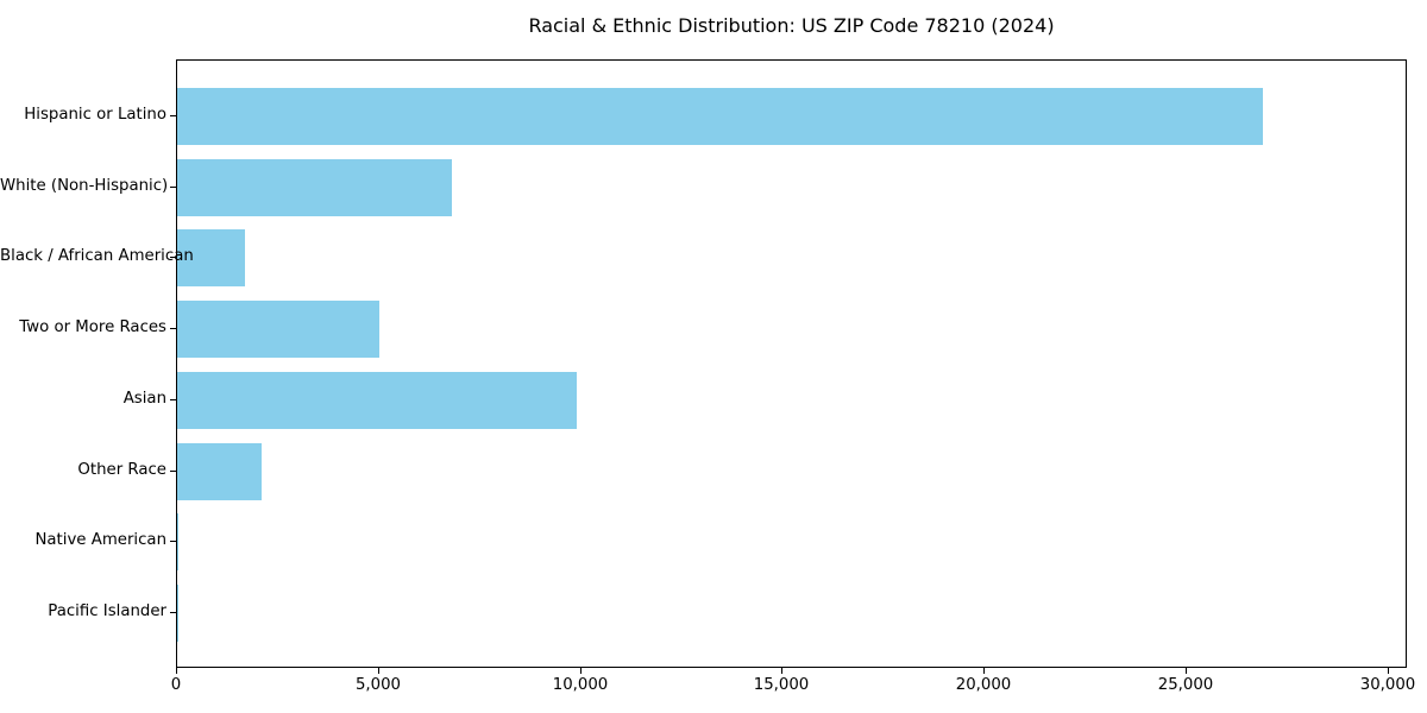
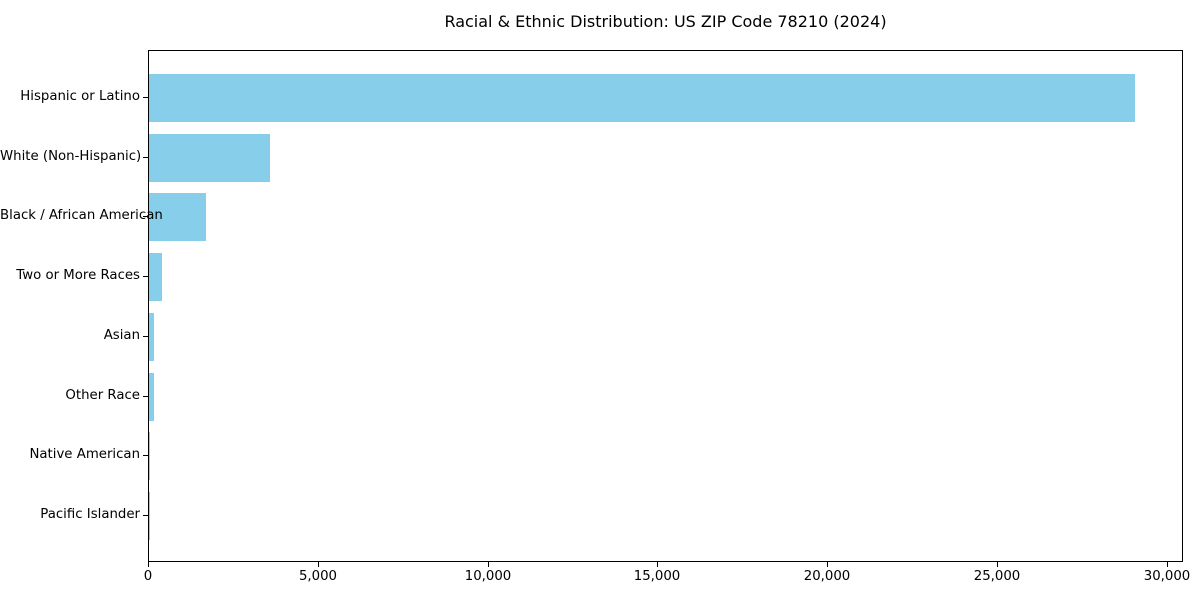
Hispanic or Latino: 26900 -> 29000
White (Non-Hispanic): 6800 -> 3600
Two or More Races: 5000 -> 400
Asian: 9900 -> 200
Other Race: 2100 -> 100
